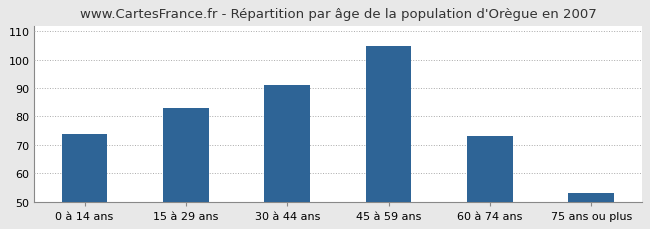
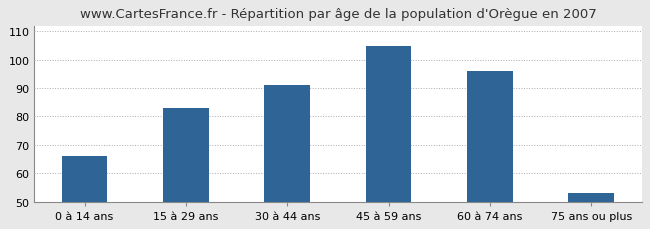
0 à 14 ans: 74 -> 66
60 à 74 ans: 73 -> 96
